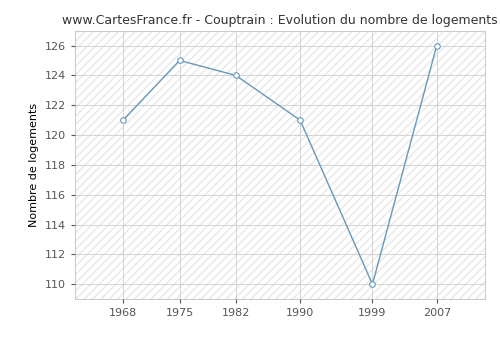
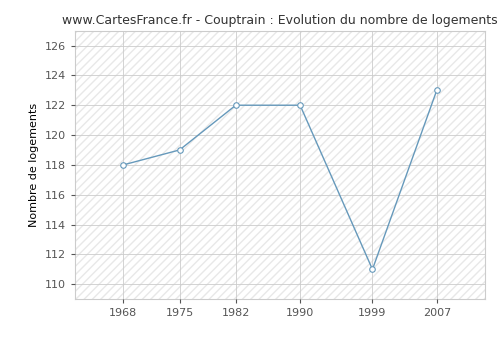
1968: 121 -> 118
1975: 125 -> 119
1982: 124 -> 122
1990: 121 -> 122
1999: 110 -> 111
2007: 126 -> 123
